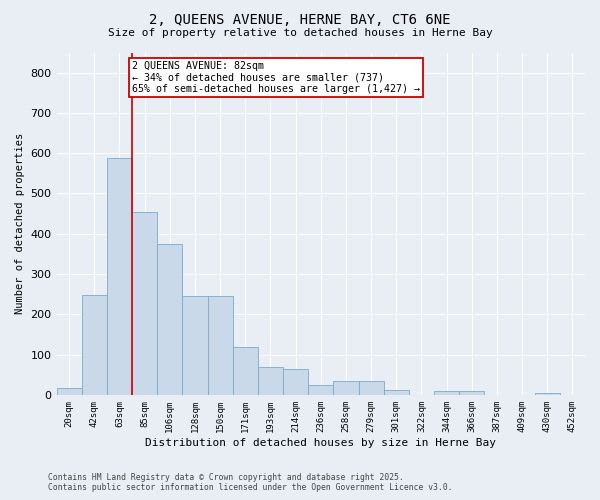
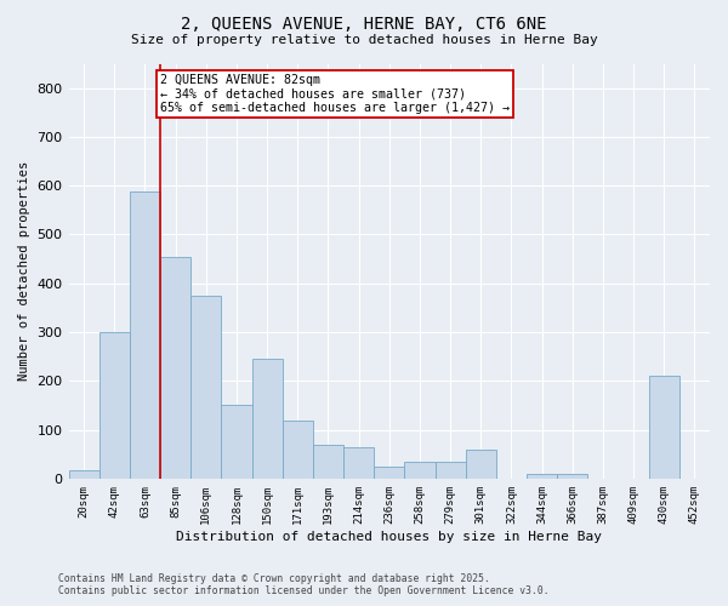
42sqm: 248 -> 300
128sqm: 245 -> 150
301sqm: 12 -> 60
430sqm: 5 -> 210
